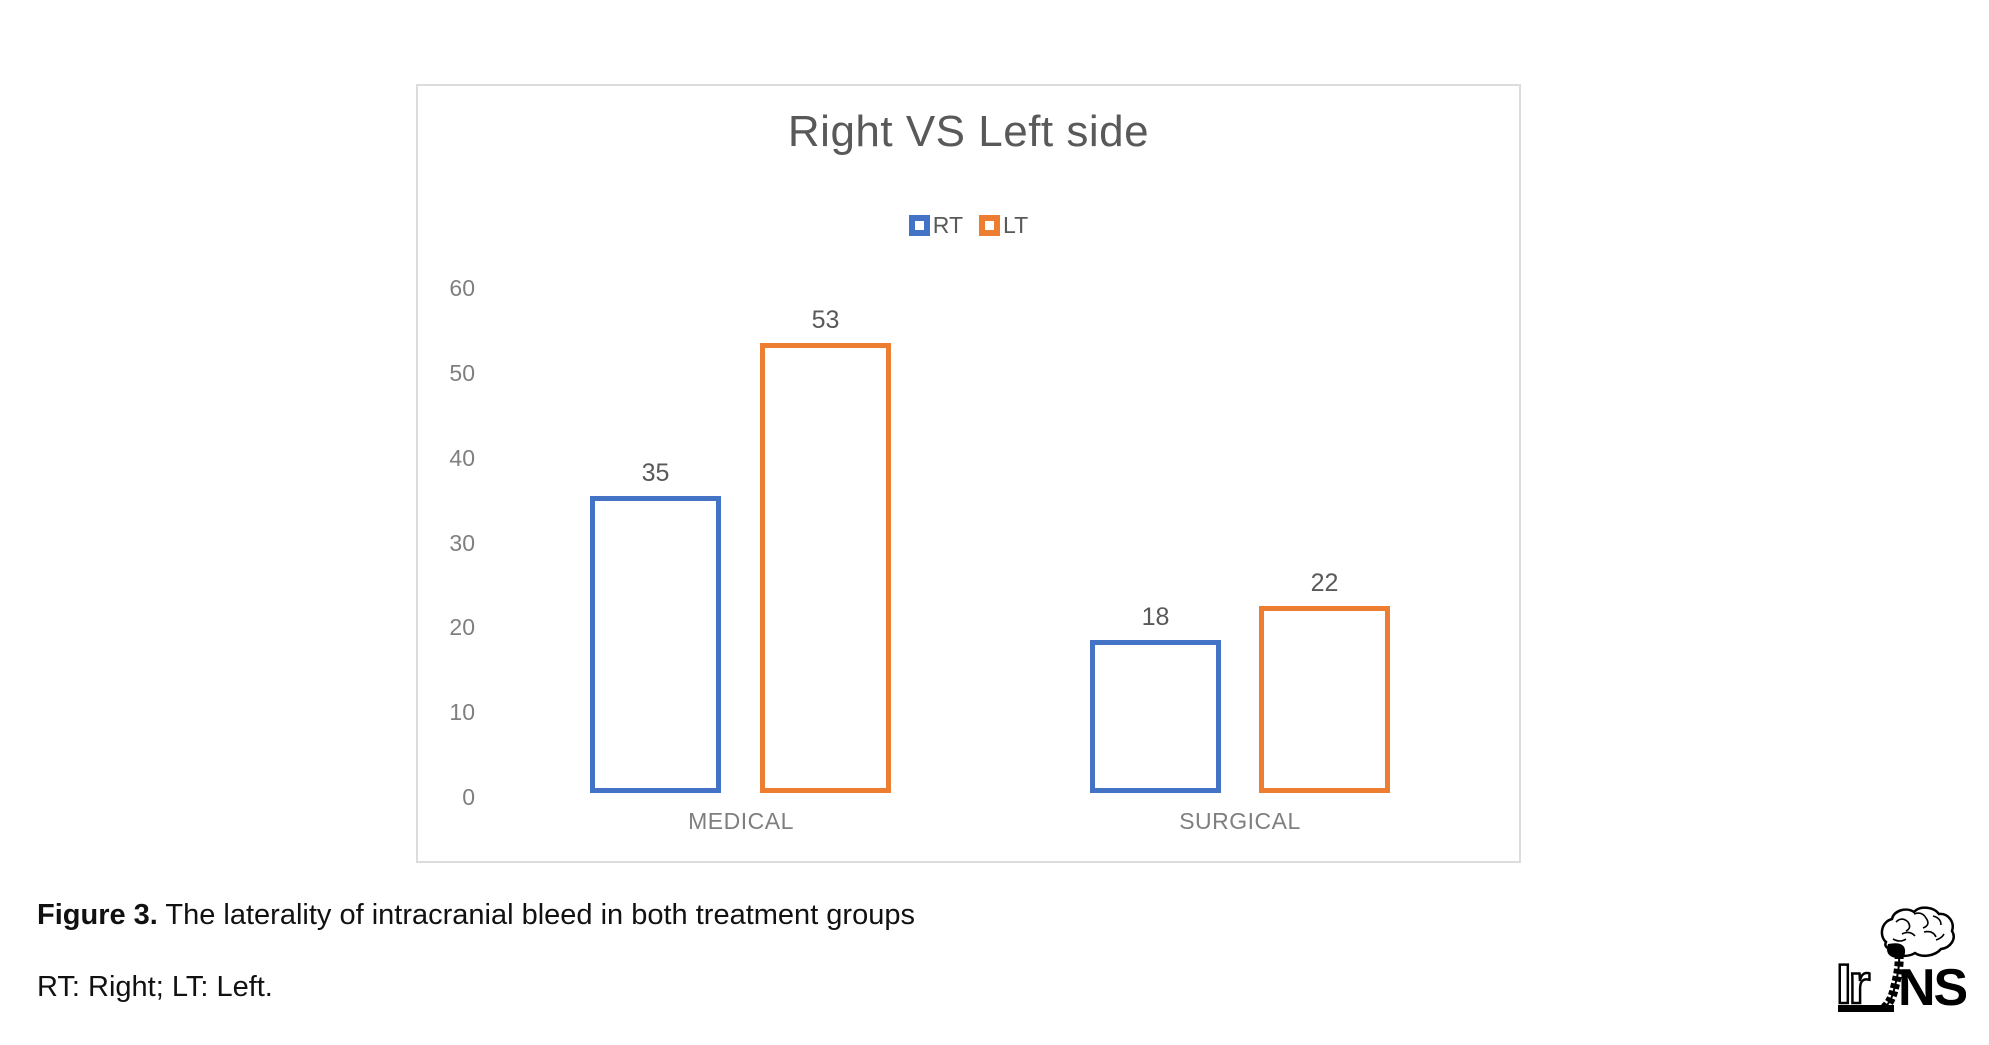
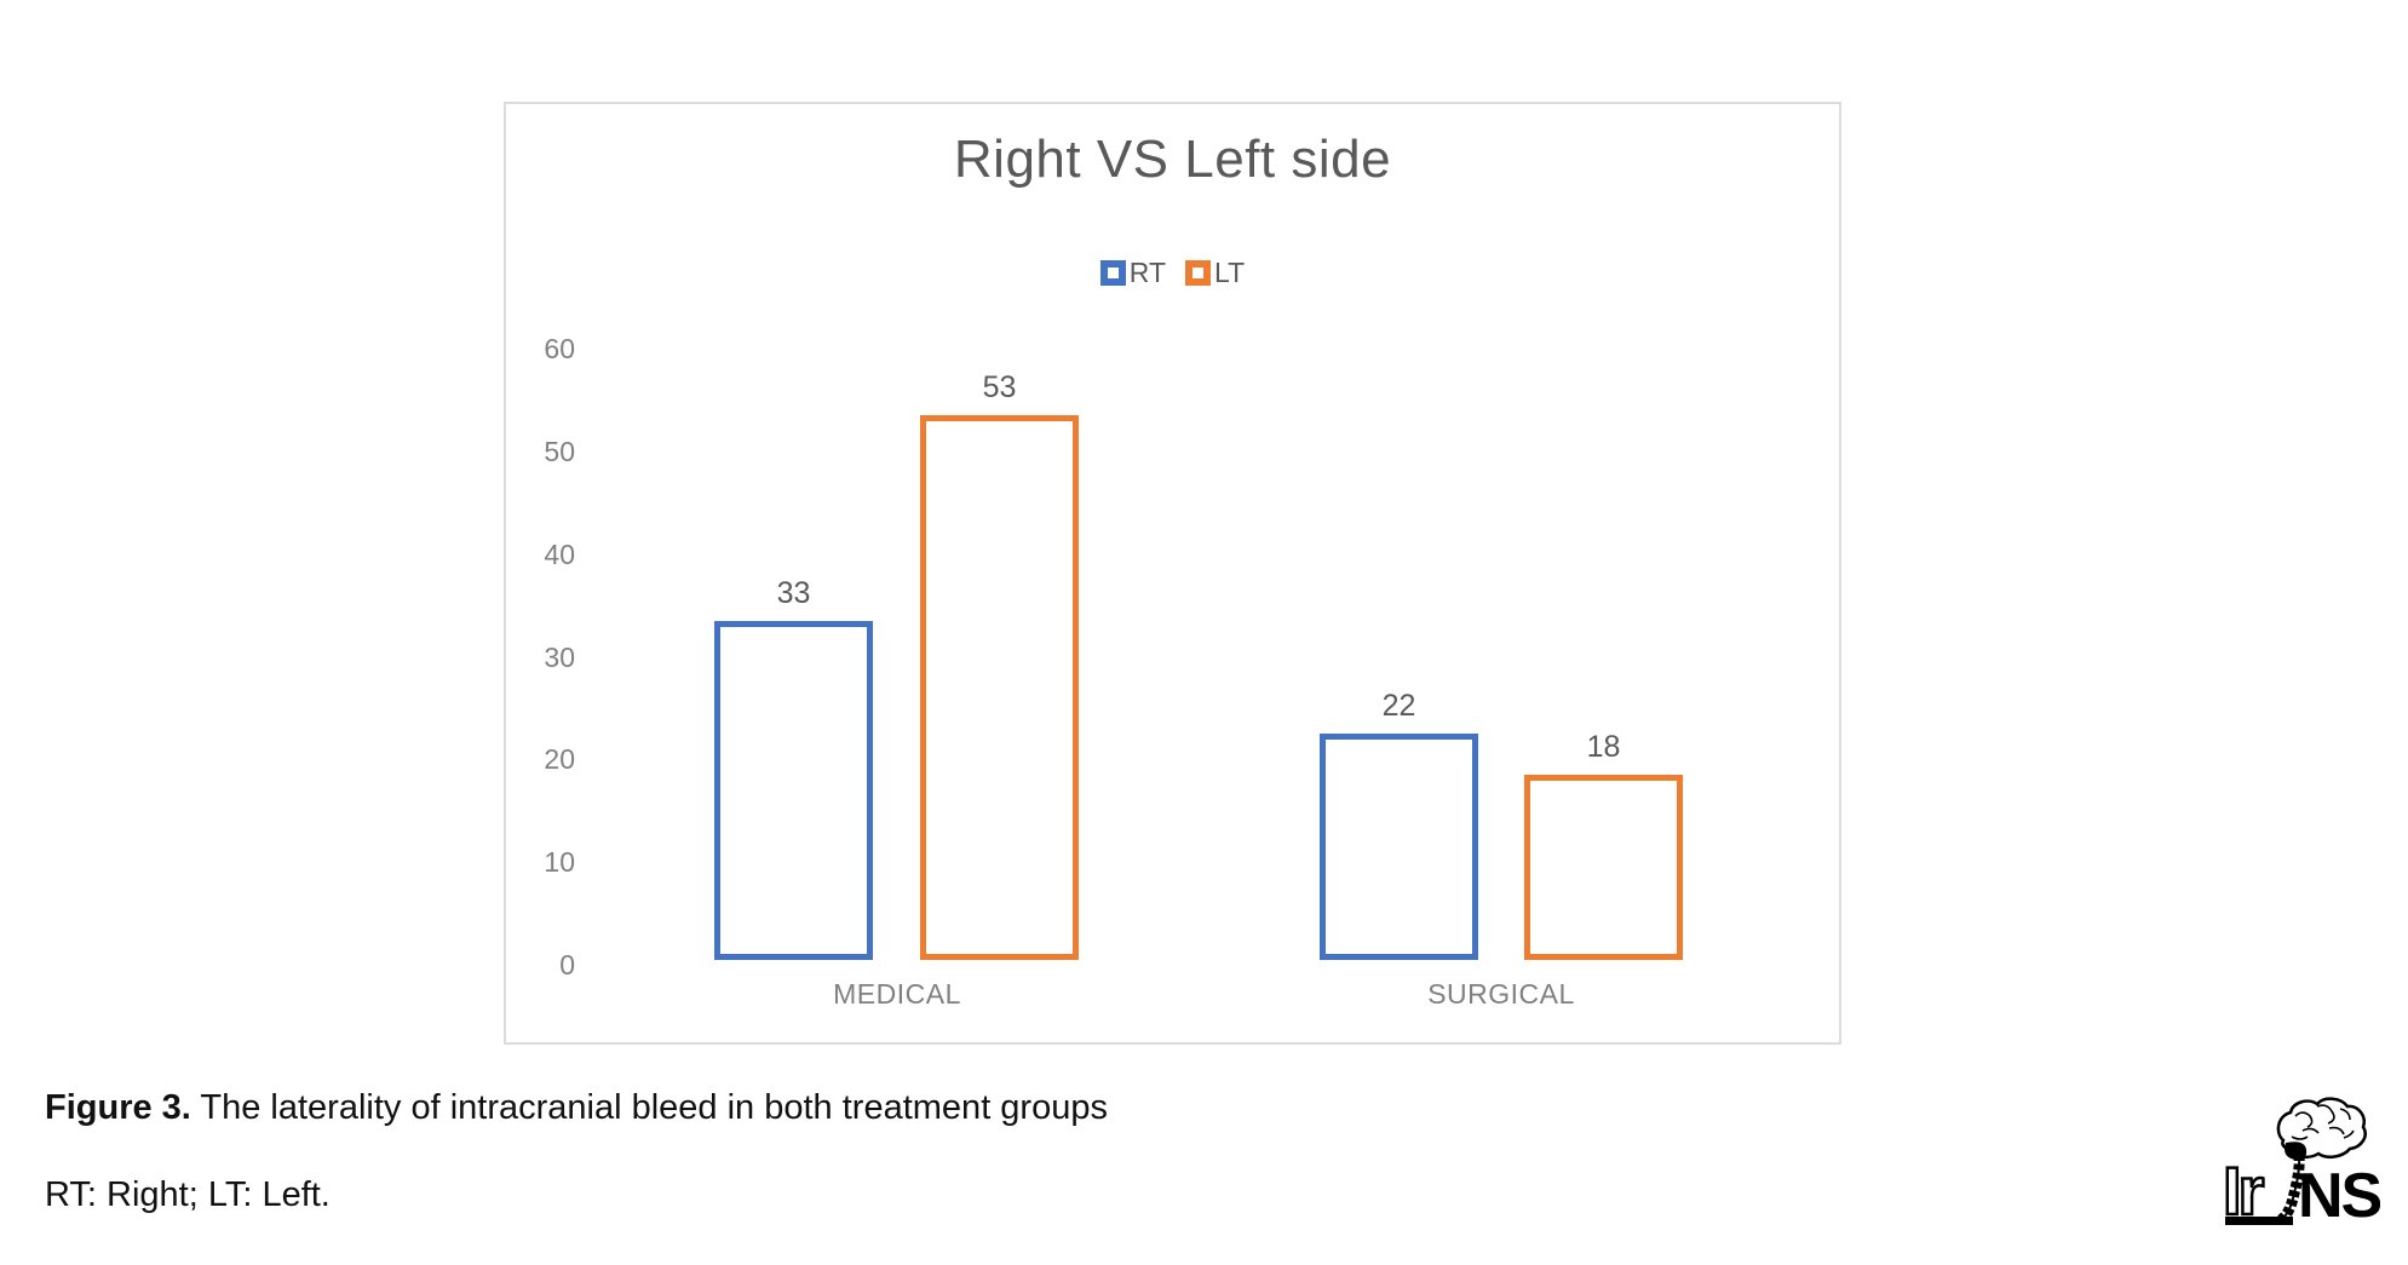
RT/MEDICAL: 35 -> 33
RT/SURGICAL: 18 -> 22
LT/SURGICAL: 22 -> 18
